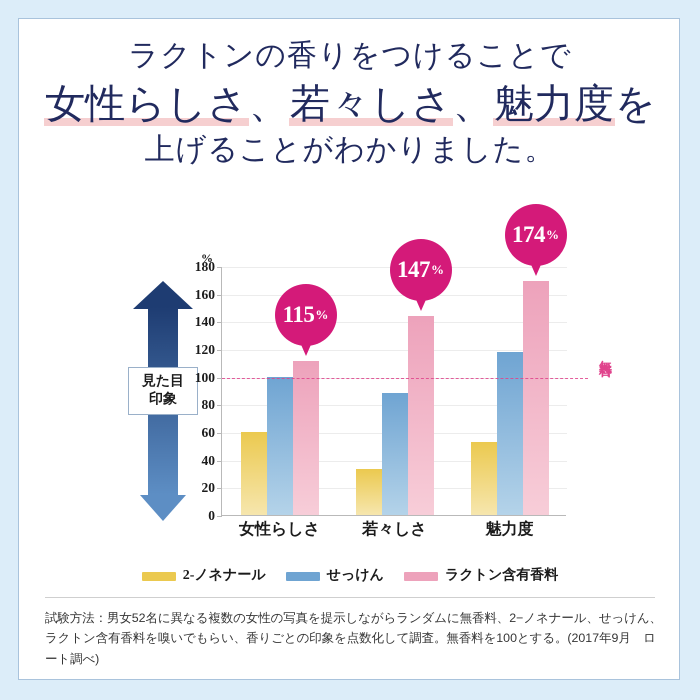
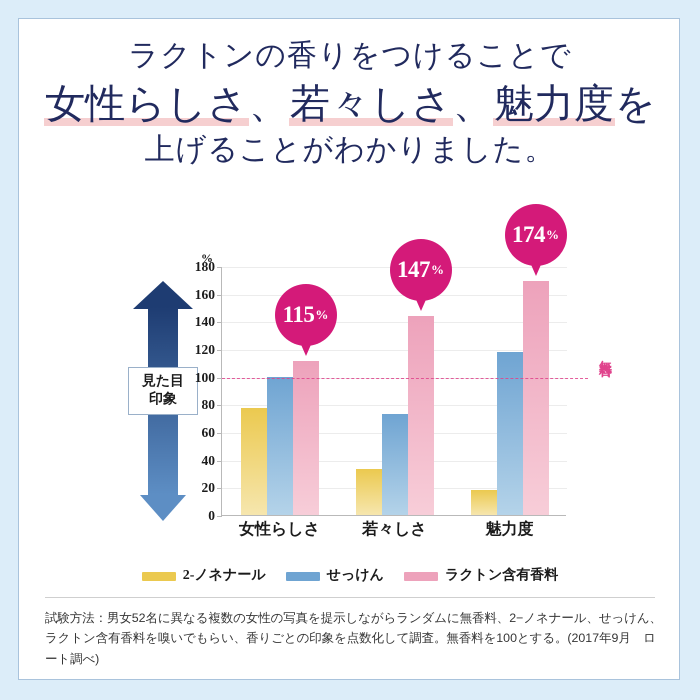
2-ノネナール/女性らしさ: 60 -> 77
せっけん/若々しさ: 88 -> 73
2-ノネナール/魅力度: 53 -> 18
